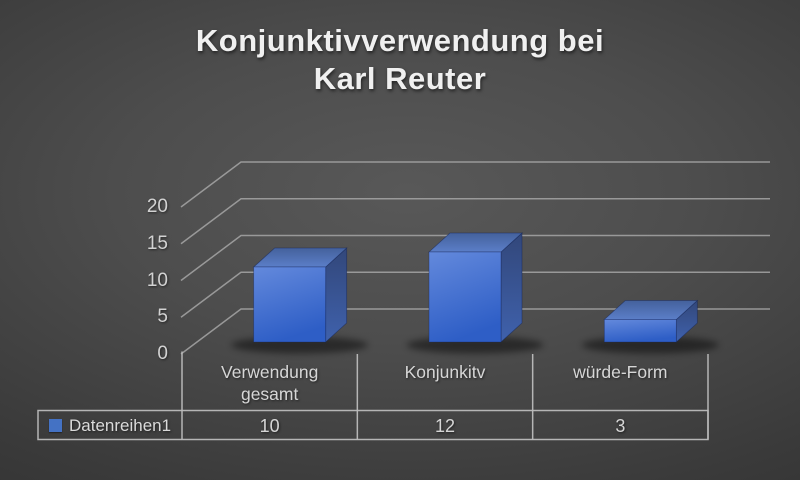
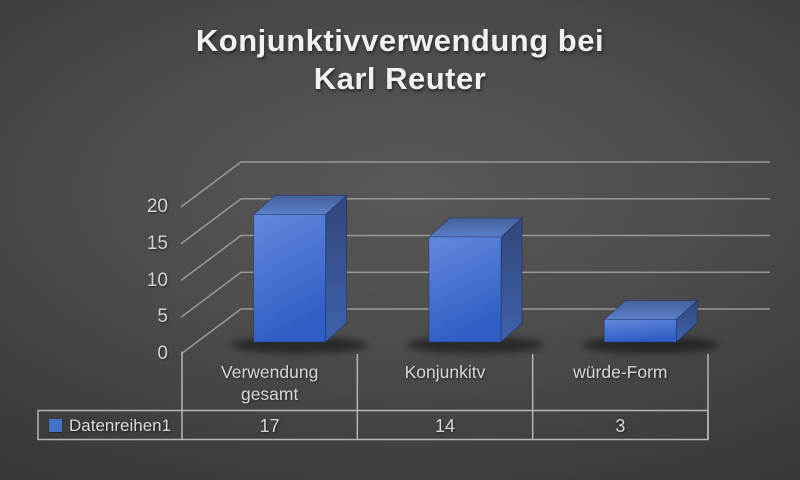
Verwendung gesamt: 10 -> 17
Konjunkitv: 12 -> 14
